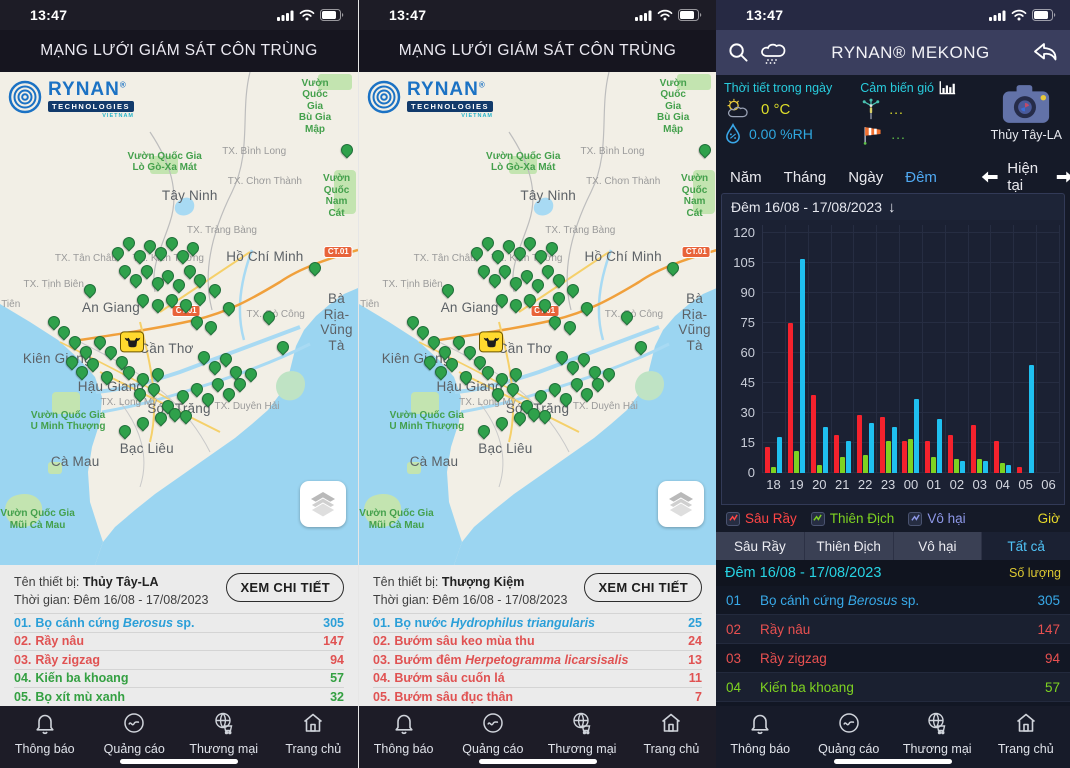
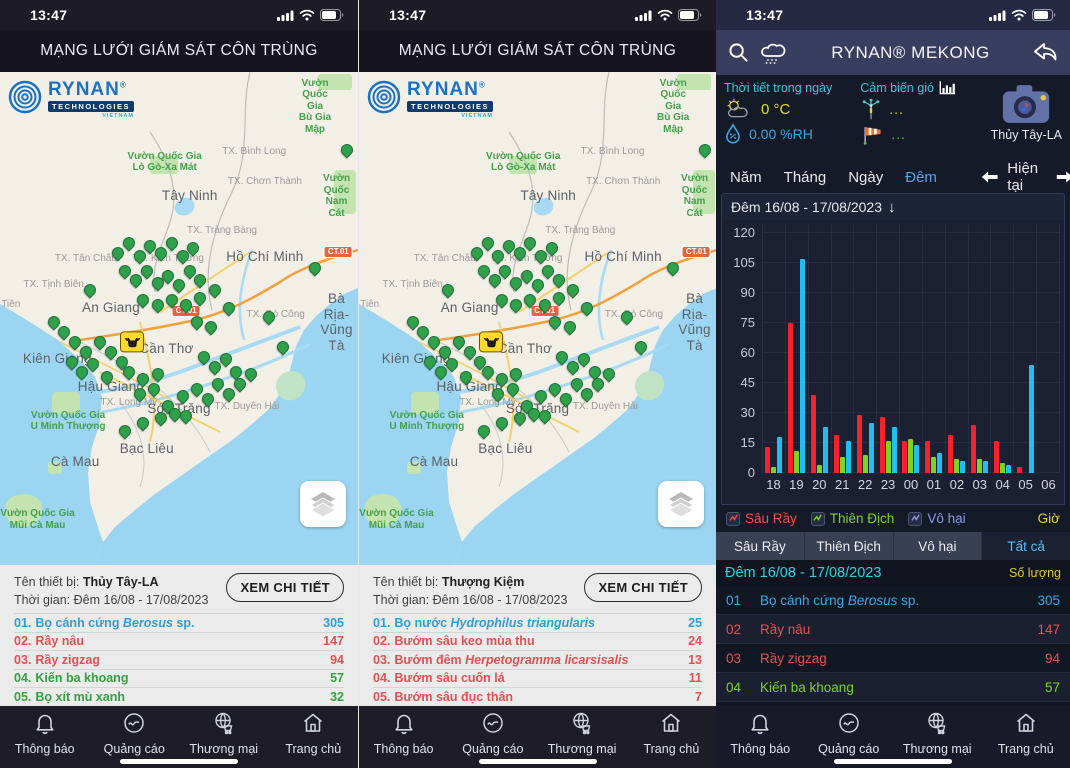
Vô hại/00: 37 -> 14
Vô hại/01: 27 -> 10
